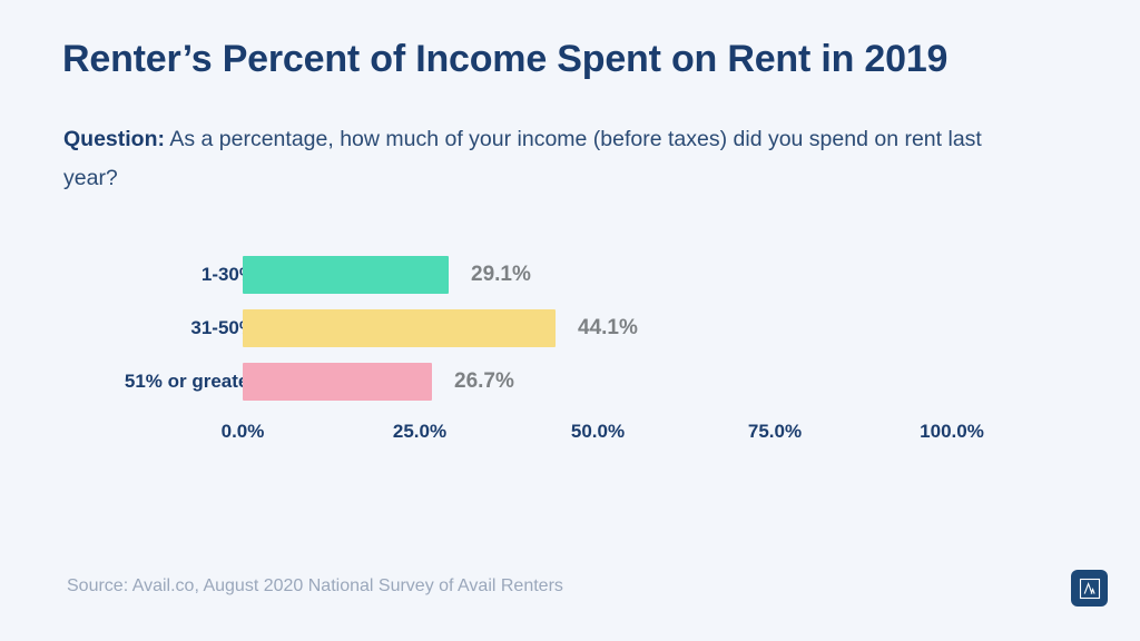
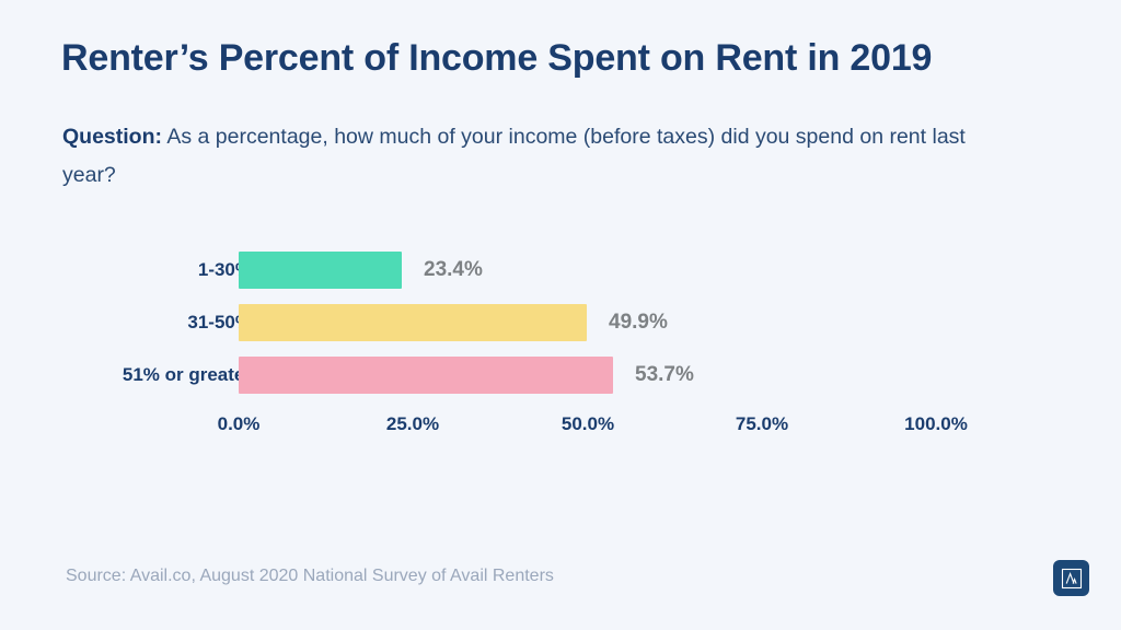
1-30%: 29.1% -> 23.4%
31-50%: 44.1% -> 49.9%
51% or greater: 26.7% -> 53.7%
